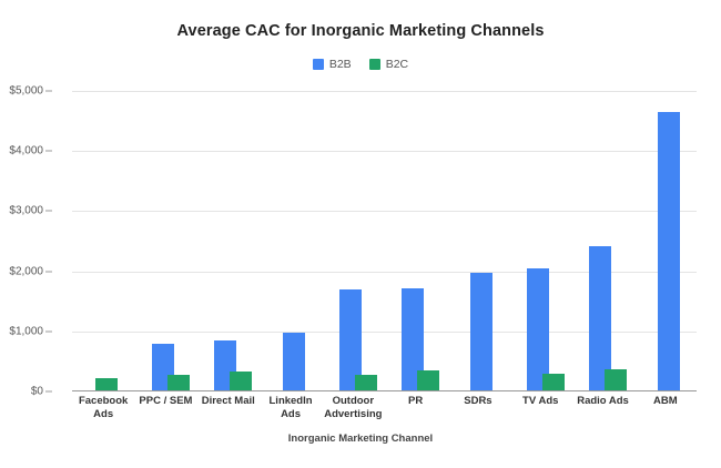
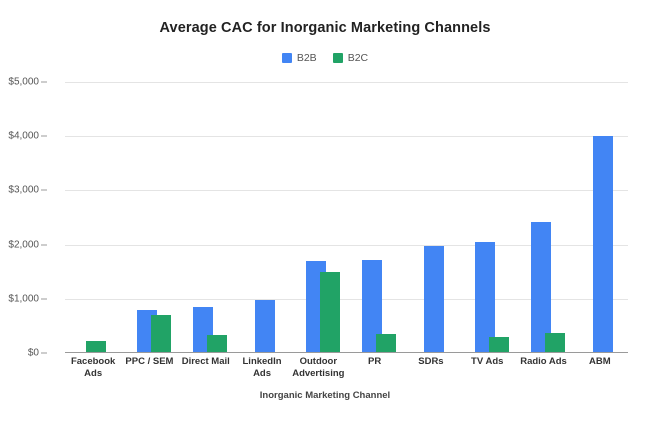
B2C/PPC / SEM: $300 -> $700
B2C/Outdoor Advertising: $300 -> $1500
B2B/ABM: $4600 -> $4000
